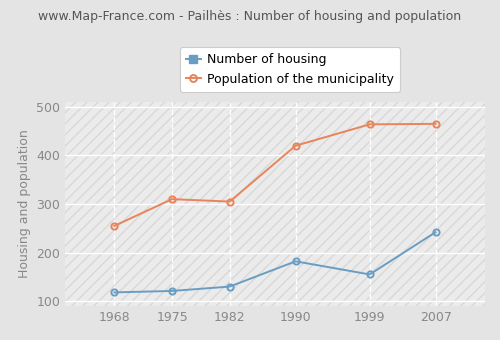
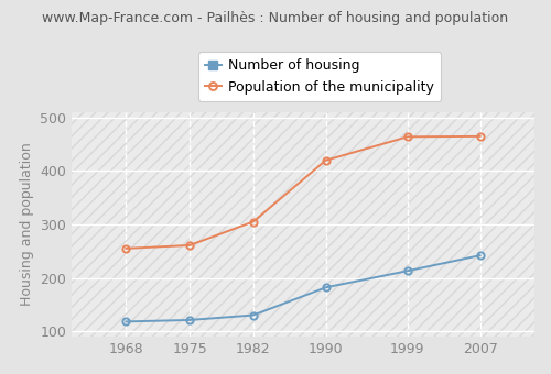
Population of the municipality/1975: 310 -> 261
Number of housing/1999: 155 -> 213
